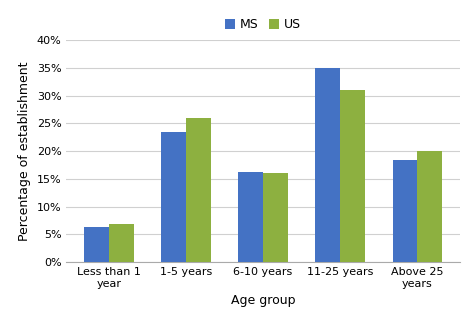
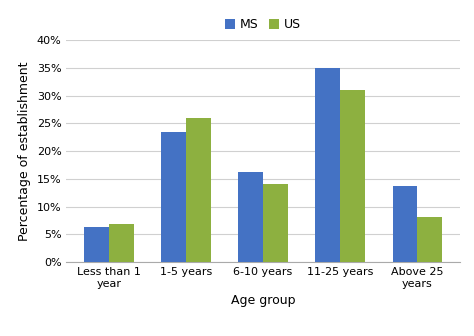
US/6-10 years: 16.0% -> 14.0%
MS/Above 25 years: 18.5% -> 13.8%
US/Above 25 years: 20.0% -> 8.2%
